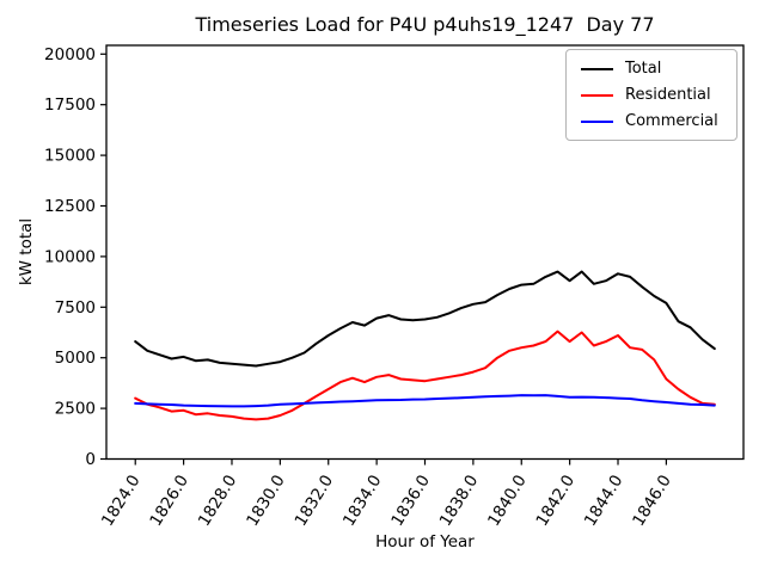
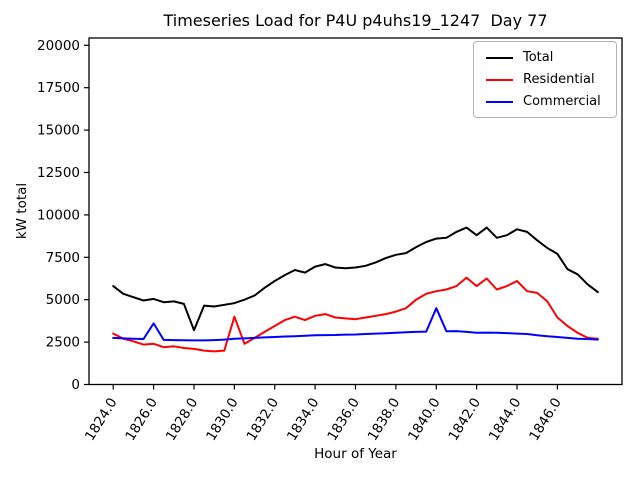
Commercial/1826.0: 2600 -> 3600
Total/1828.0: 4700 -> 3200
Residential/1830.0: 2200 -> 4000
Commercial/1840.0: 3200 -> 4500
